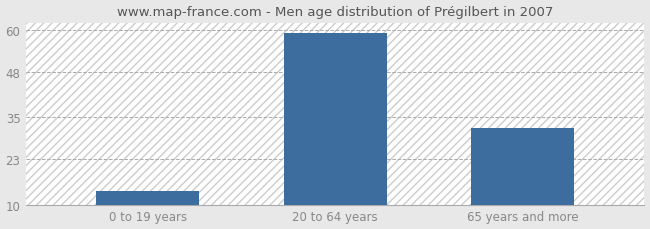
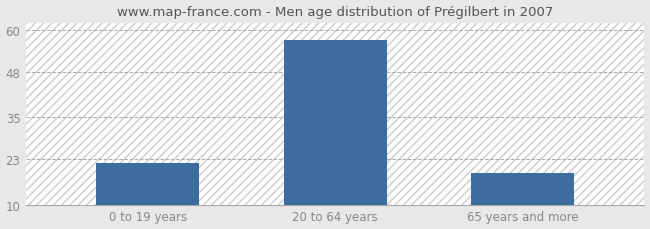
0 to 19 years: 14 -> 22
20 to 64 years: 59 -> 57
65 years and more: 32 -> 19
